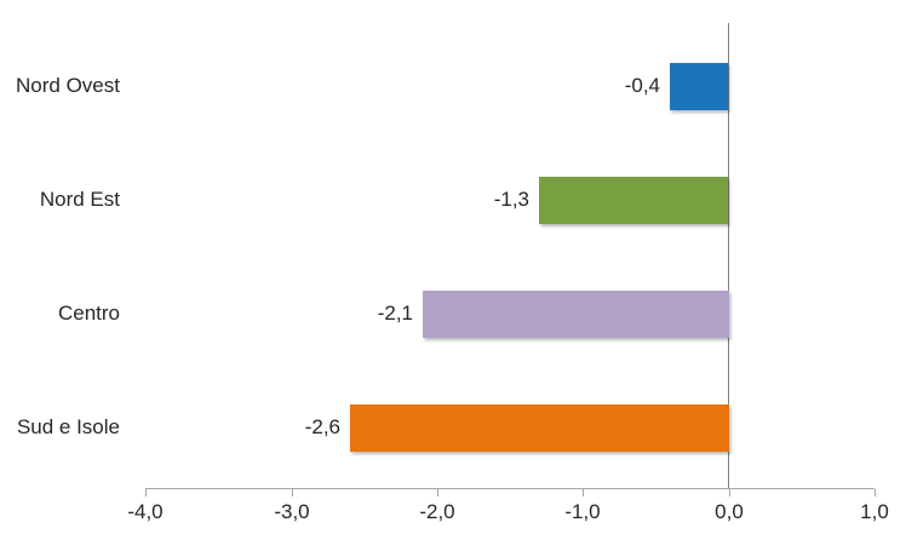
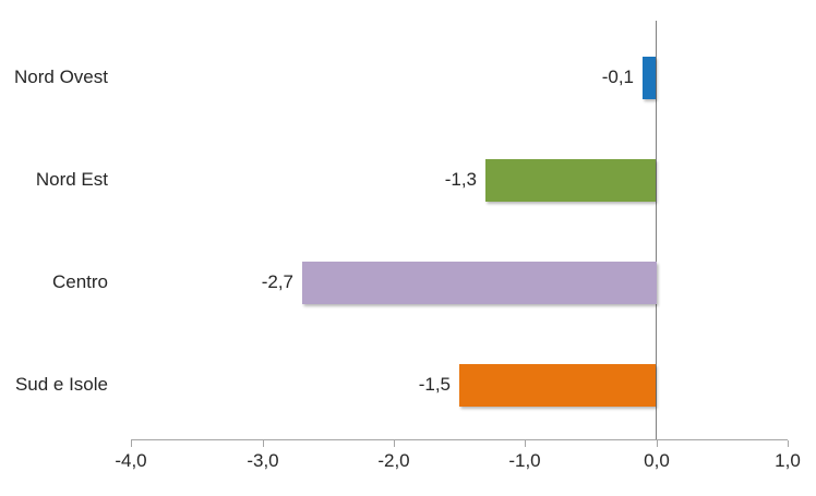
Nord Ovest: -0,4 -> -0,1
Centro: -2,1 -> -2,7
Sud e Isole: -2,6 -> -1,5
